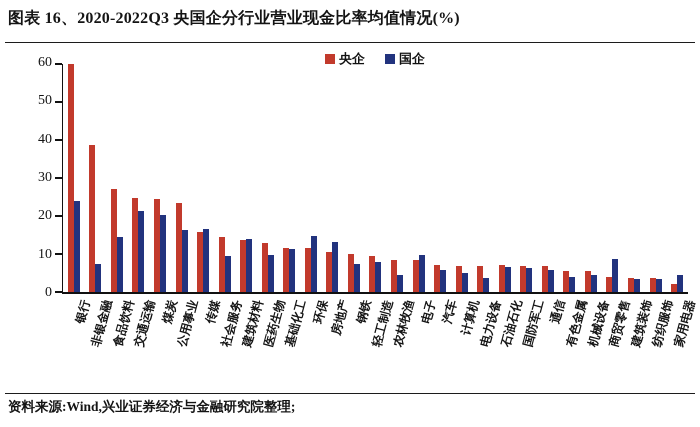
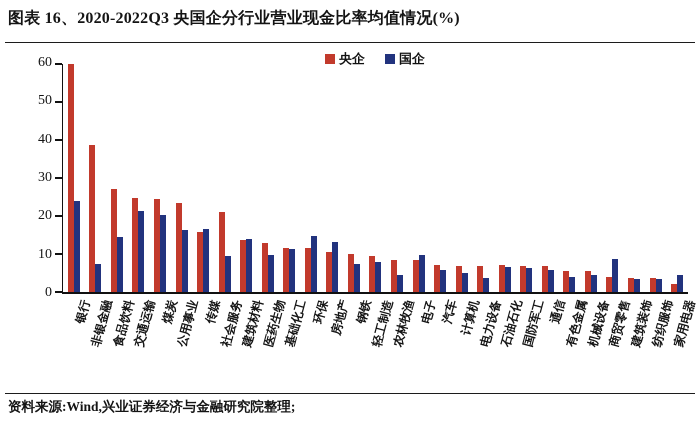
央企/社会服务: 15 -> 21
